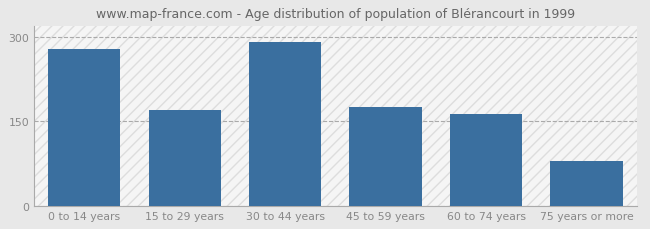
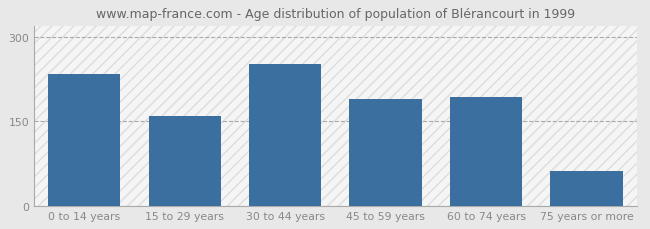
0 to 14 years: 278 -> 234
15 to 29 years: 170 -> 160
30 to 44 years: 291 -> 252
45 to 59 years: 175 -> 190
60 to 74 years: 163 -> 194
75 years or more: 80 -> 62
